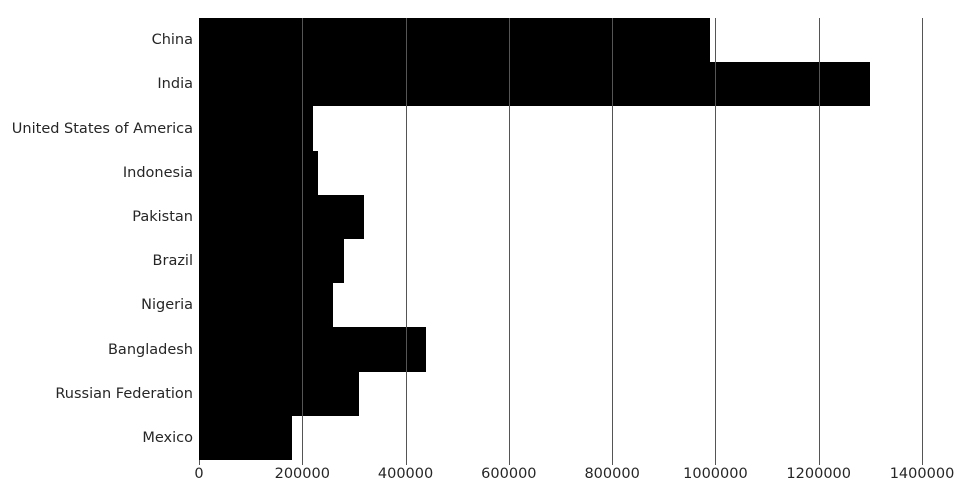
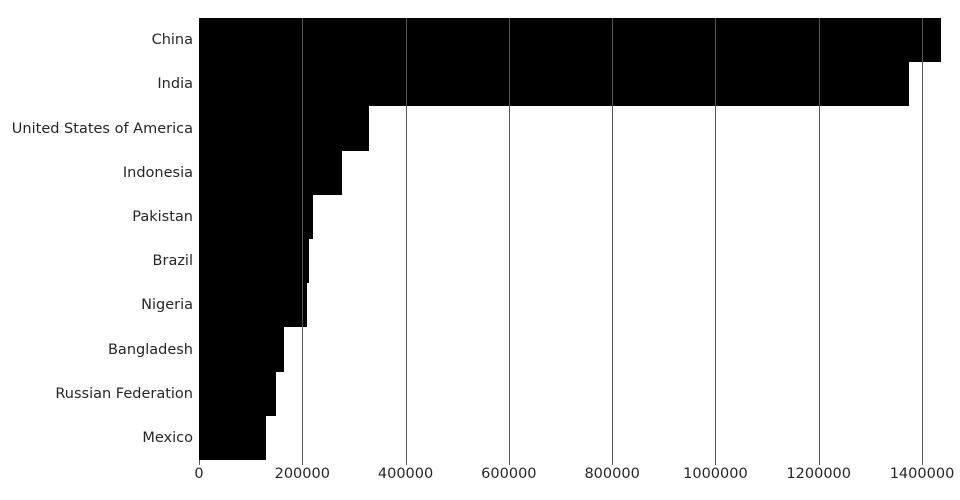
China: 990000 -> 1440000
India: 1300000 -> 1370000
United States of America: 220000 -> 330000
Indonesia: 230000 -> 280000
Pakistan: 320000 -> 220000
Brazil: 280000 -> 210000
Nigeria: 260000 -> 210000
Bangladesh: 440000 -> 160000
Russian Federation: 310000 -> 150000
Mexico: 180000 -> 130000
